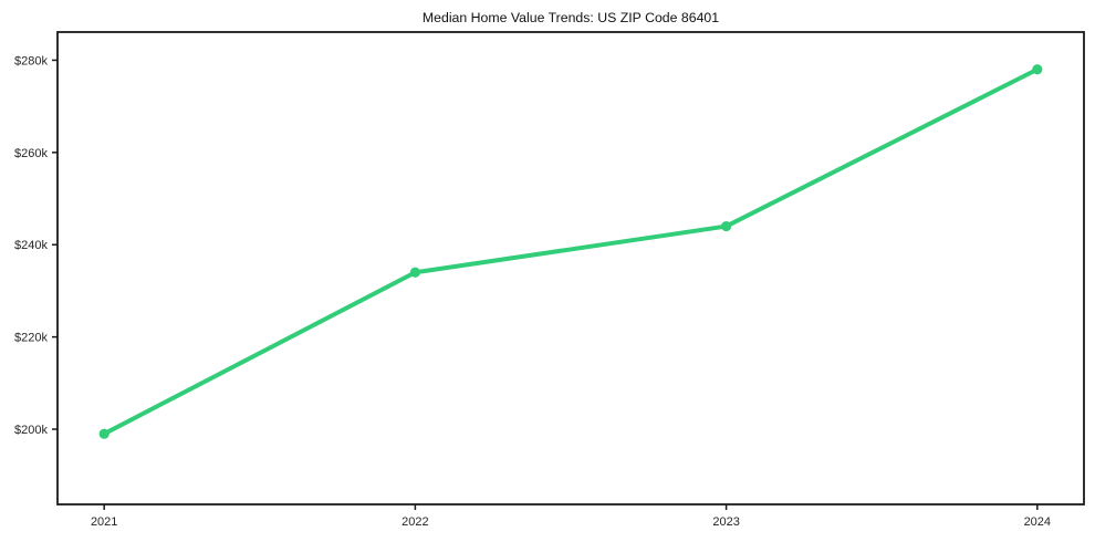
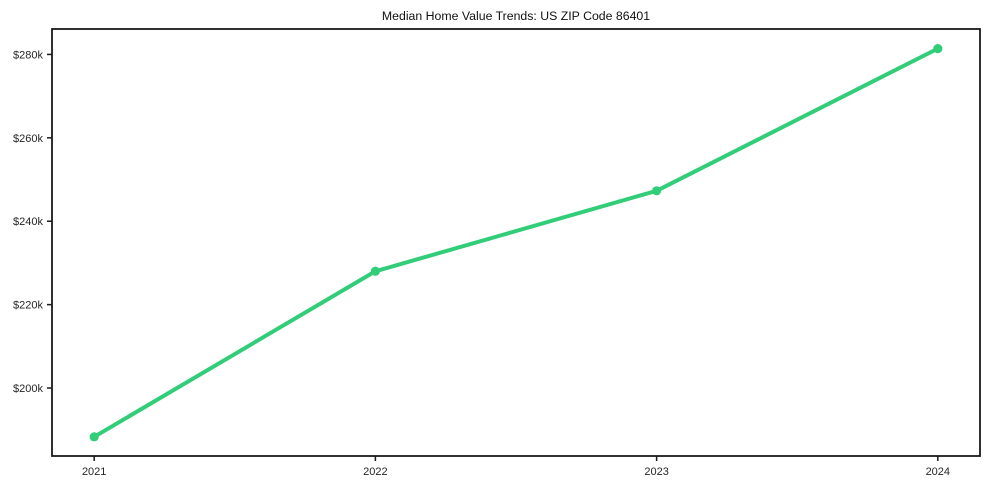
2021: $199k -> $188k
2022: $234k -> $228k
2023: $244k -> $247k
2024: $278k -> $281k
